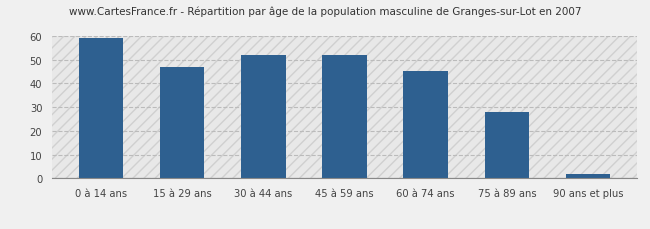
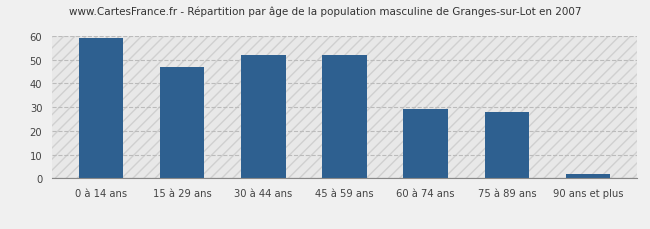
60 à 74 ans: 45 -> 29
